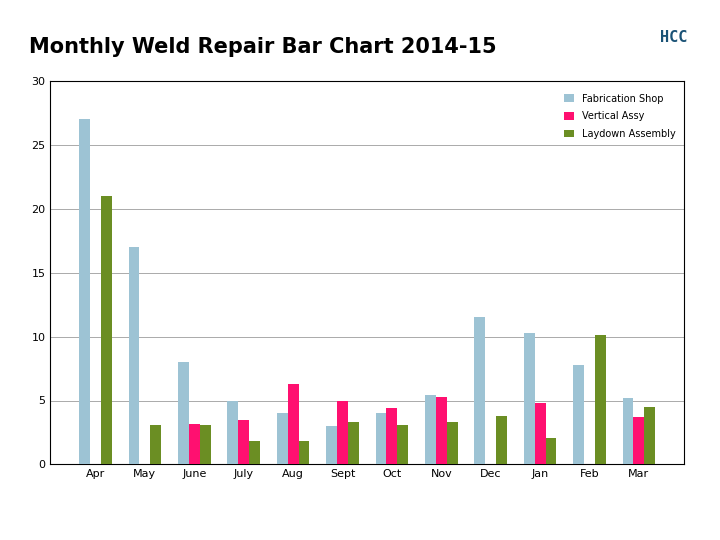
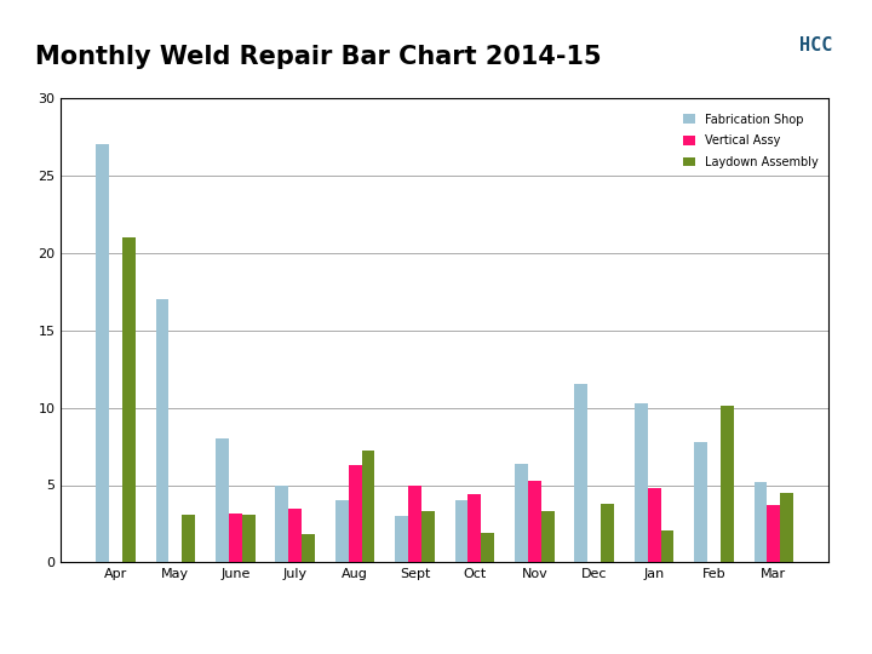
Laydown Assembly/Aug: 1.8 -> 7.2
Laydown Assembly/Oct: 3.1 -> 1.9
Fabrication Shop/Nov: 5.4 -> 6.4
